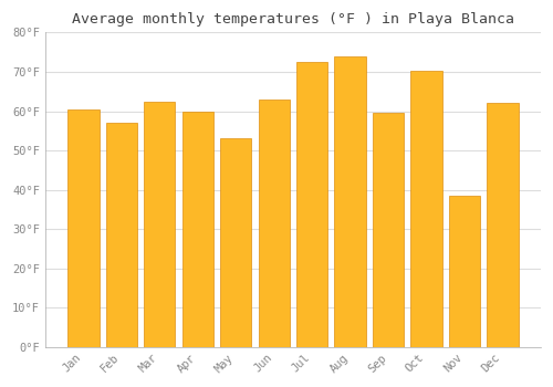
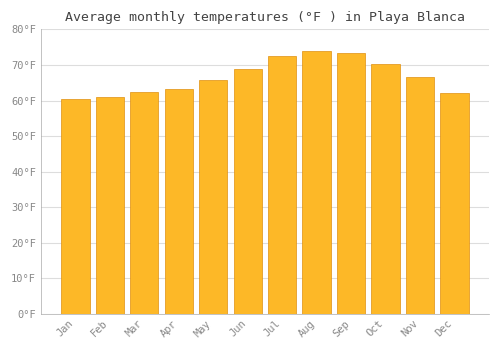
Feb: 57.0°F -> 61.0°F
Apr: 60.0°F -> 63.3°F
May: 53.0°F -> 65.7°F
Jun: 63.0°F -> 68.9°F
Sep: 59.5°F -> 73.4°F
Nov: 38.5°F -> 66.5°F
